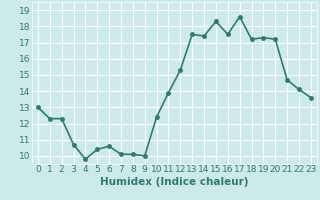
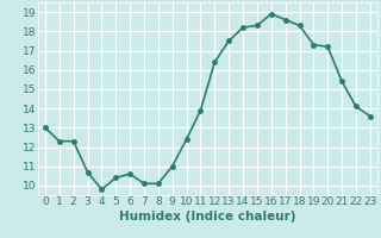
9: 10.0 -> 11.0
12: 15.3 -> 16.4
14: 17.4 -> 18.2
16: 17.5 -> 18.9
18: 17.2 -> 18.3
21: 14.7 -> 15.4
